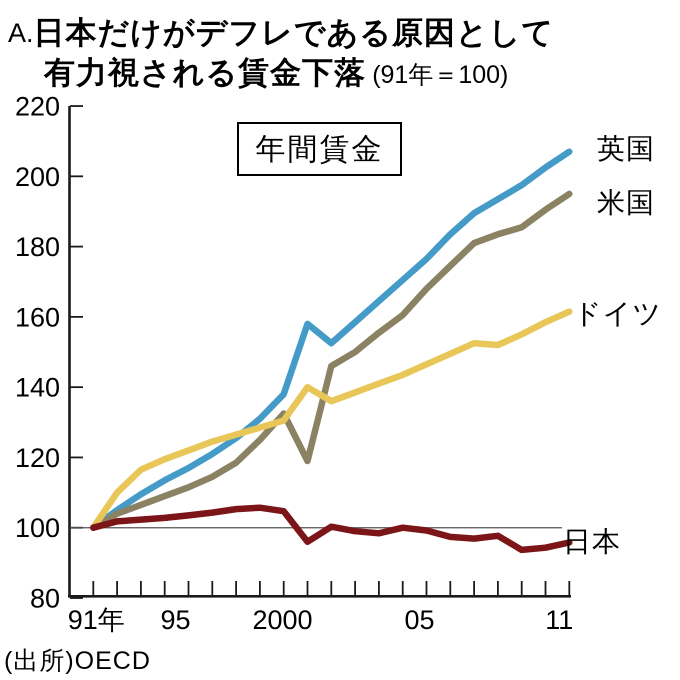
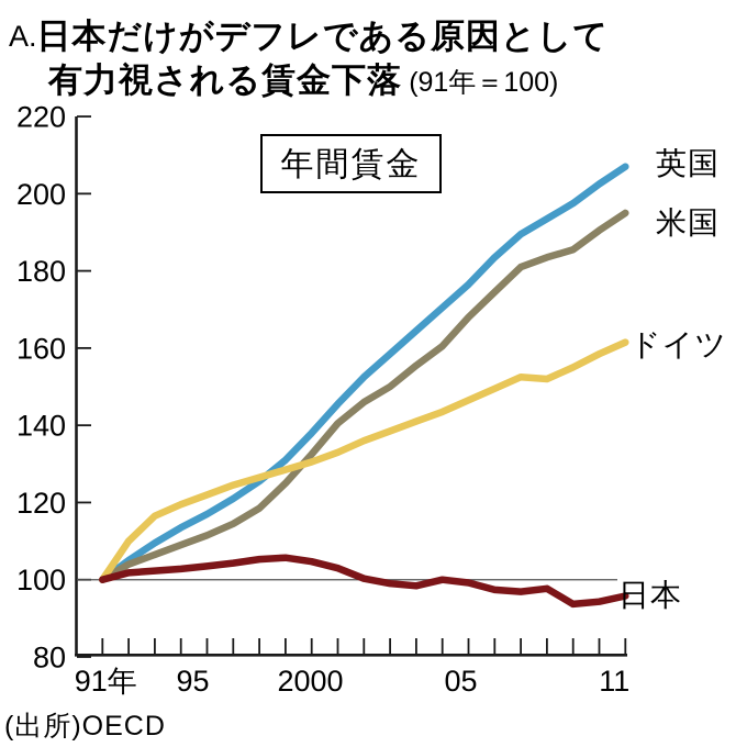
英国/2000: 158 -> 146
米国/2000: 119 -> 140
ドイツ/2000: 140 -> 133
日本/2000: 96 -> 103
